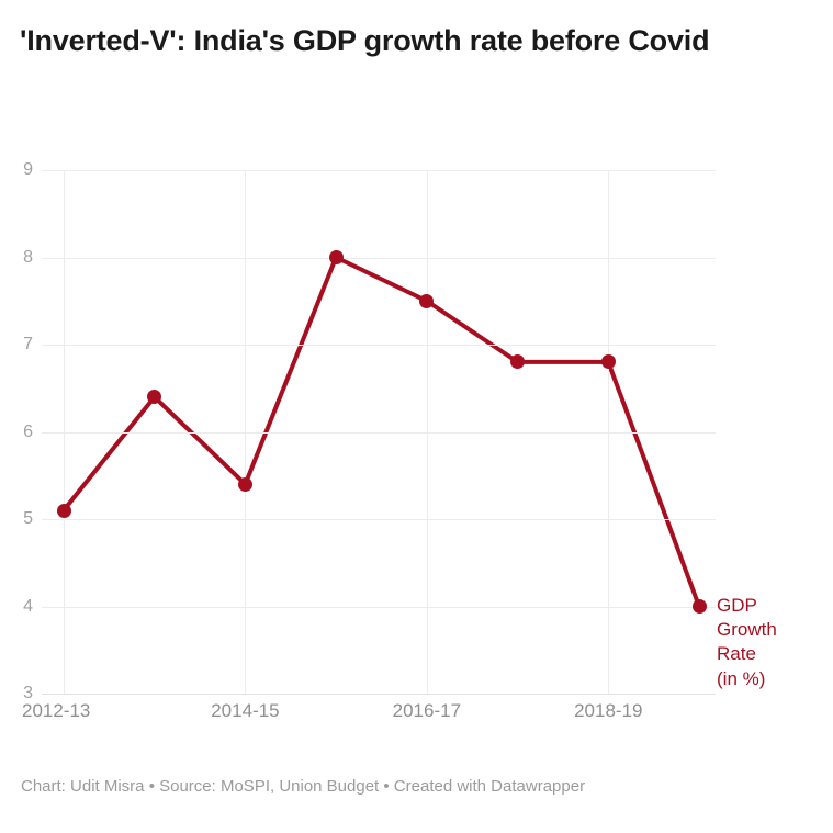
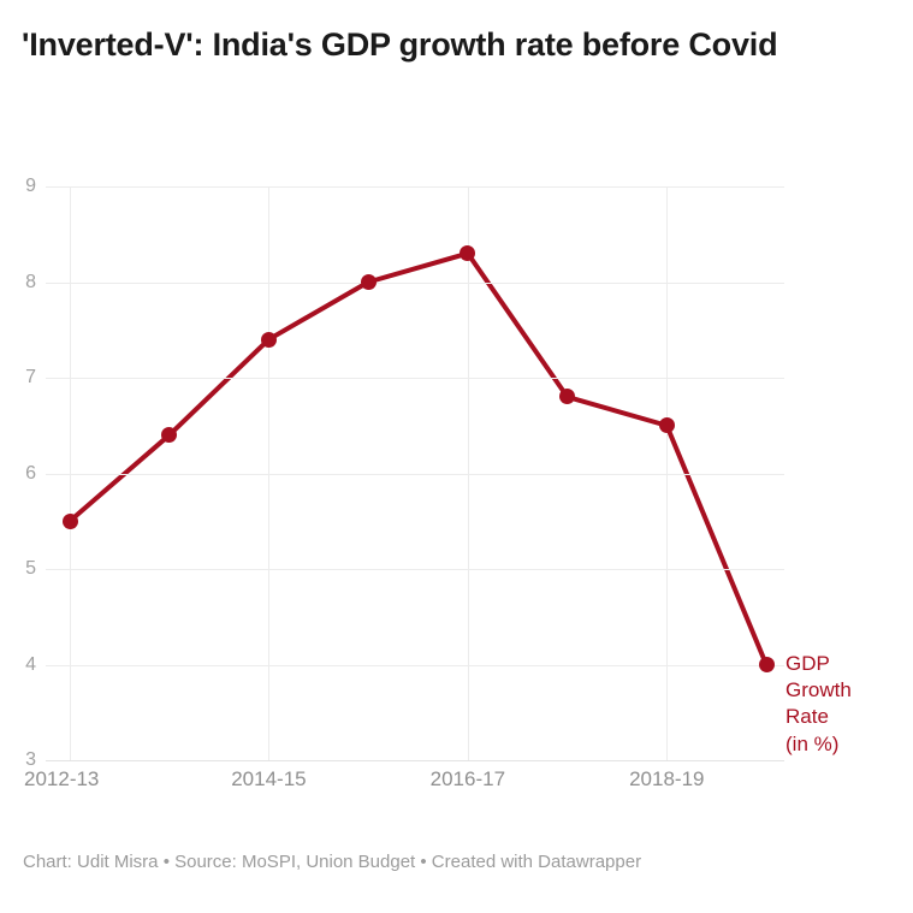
2012-13: 5.1 -> 5.5
2014-15: 5.4 -> 7.4
2016-17: 7.5 -> 8.3
2018-19: 6.8 -> 6.5
